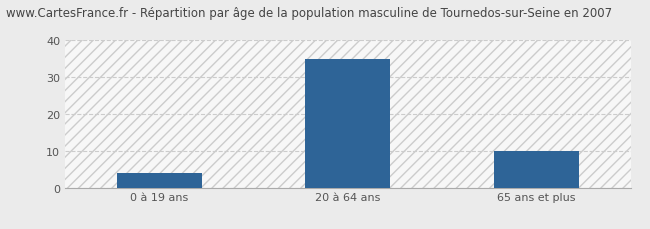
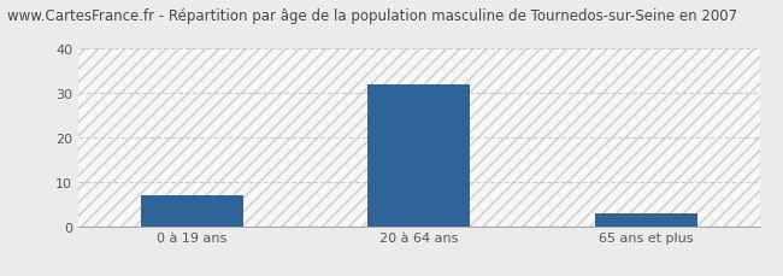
0 à 19 ans: 4 -> 7
20 à 64 ans: 35 -> 32
65 ans et plus: 10 -> 3
